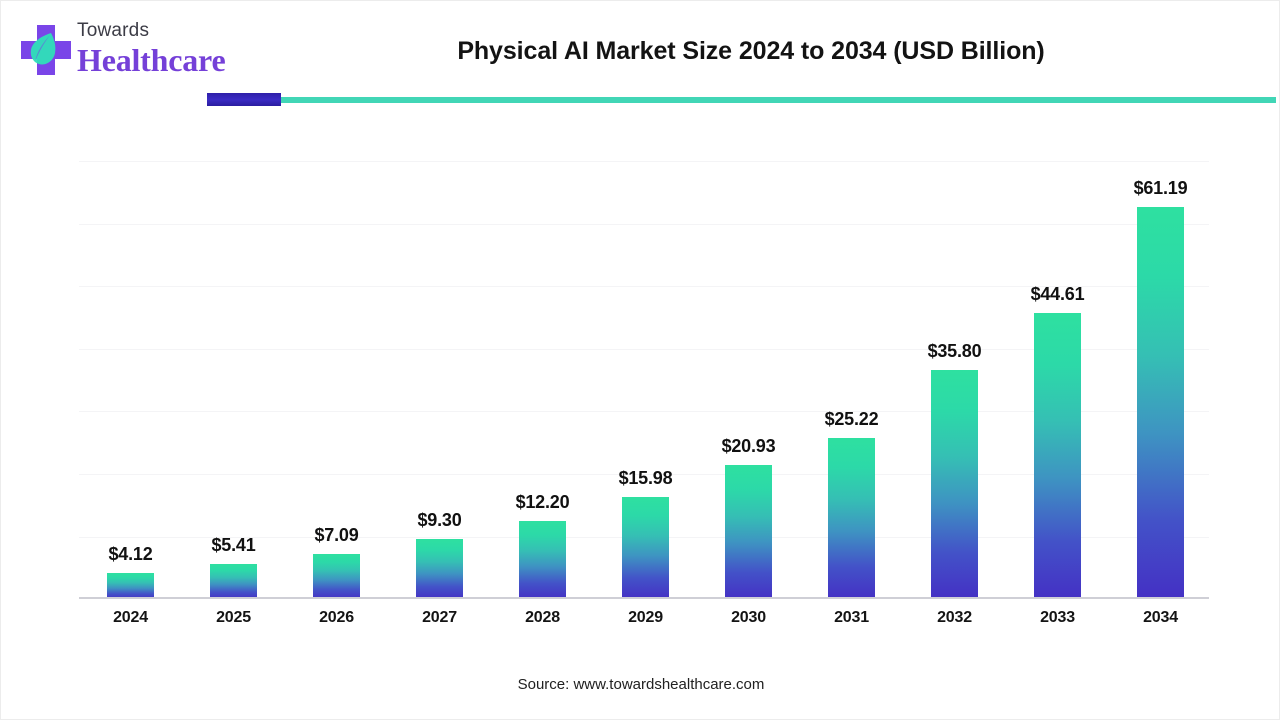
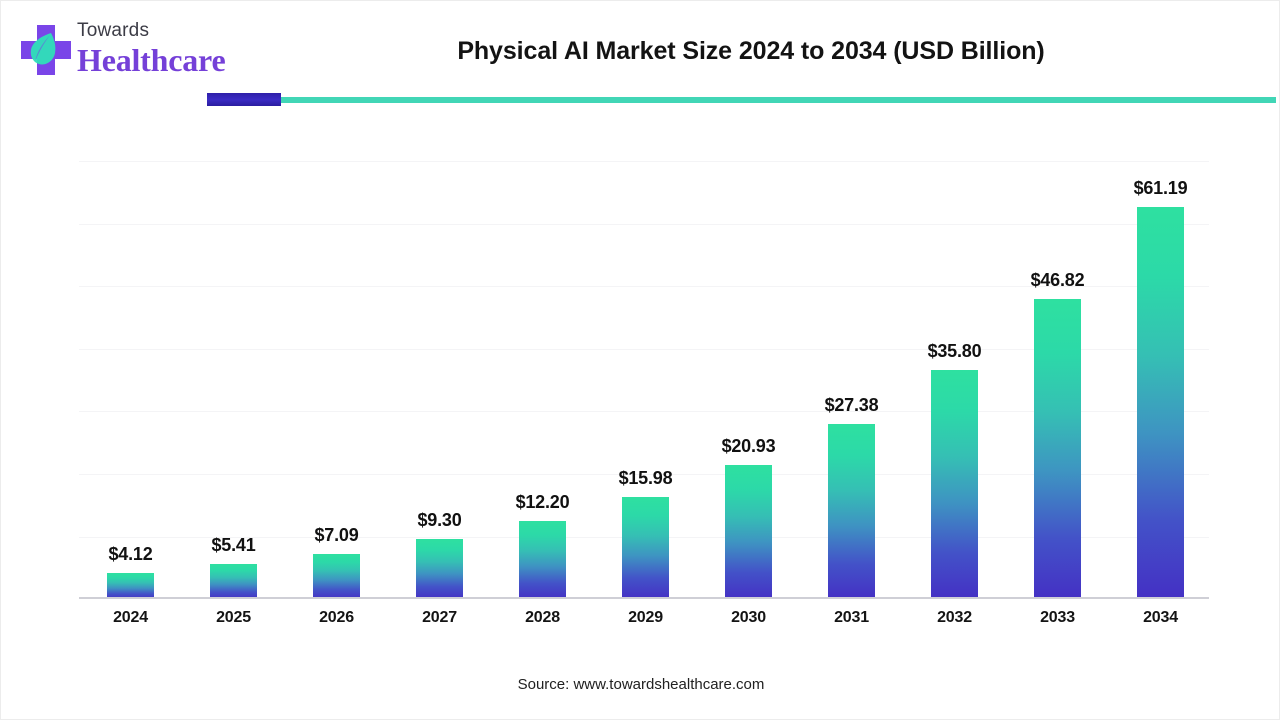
2031: $25.22 -> $27.38
2033: $44.61 -> $46.82
